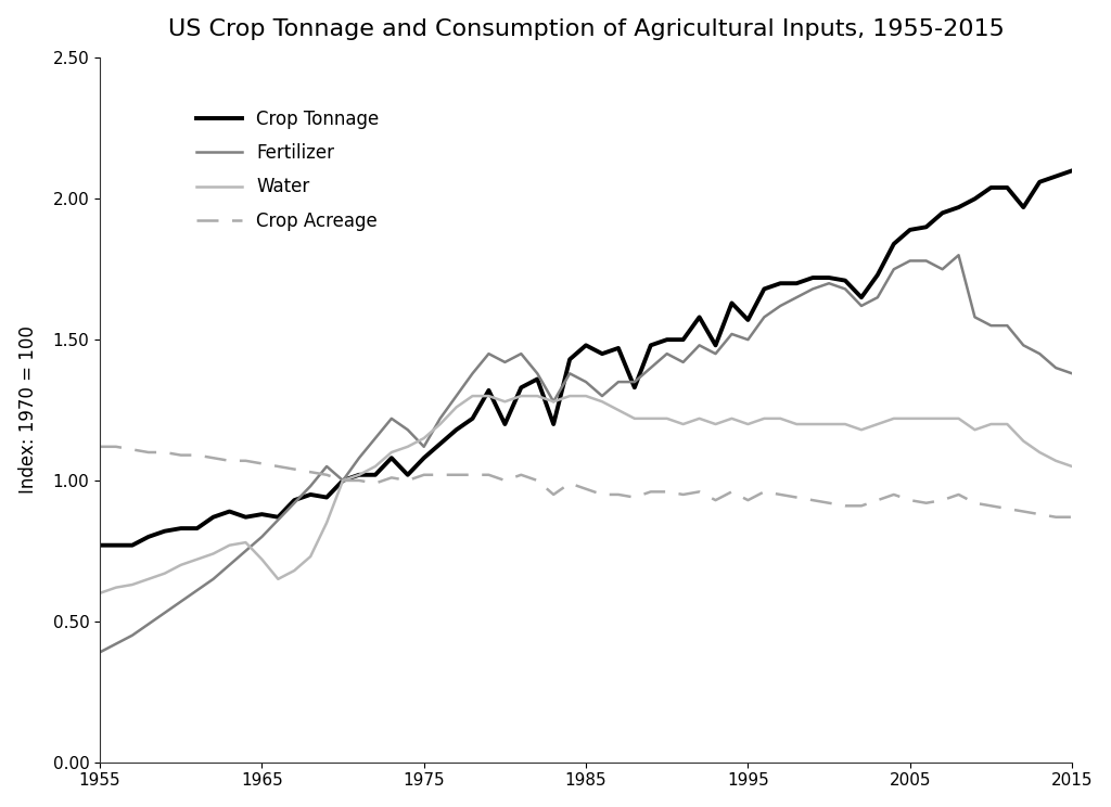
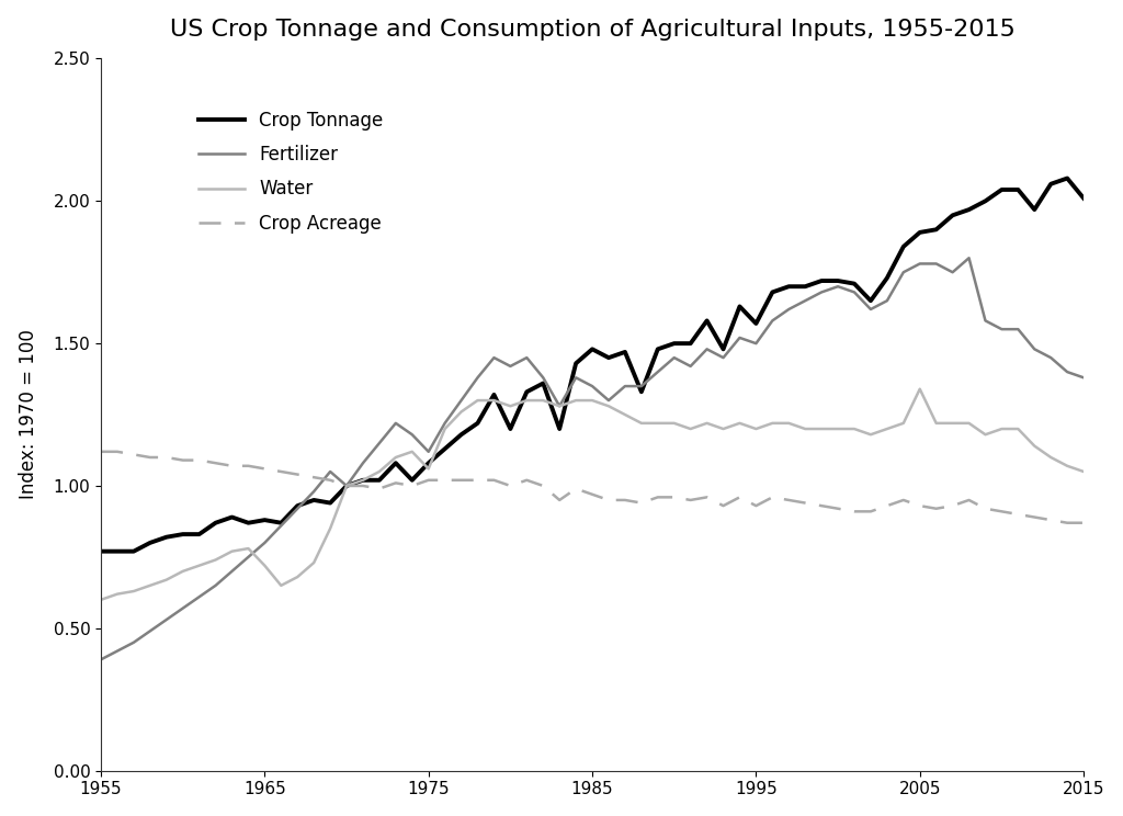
Water/1975: 1.15 -> 1.06
Water/2005: 1.22 -> 1.34
Crop Tonnage/2015: 2.10 -> 2.01
